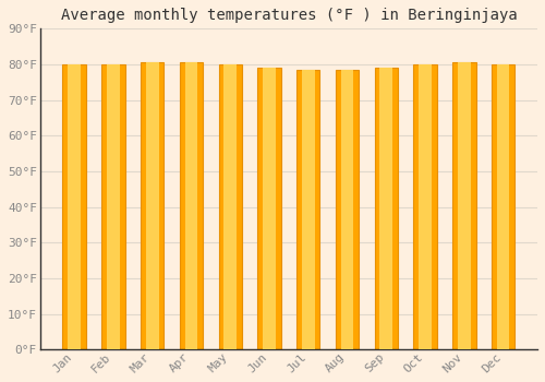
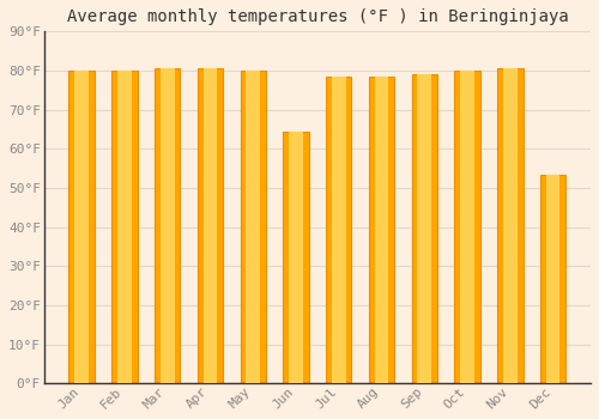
Jun: 79.0°F -> 64.5°F
Dec: 80.0°F -> 53.5°F
